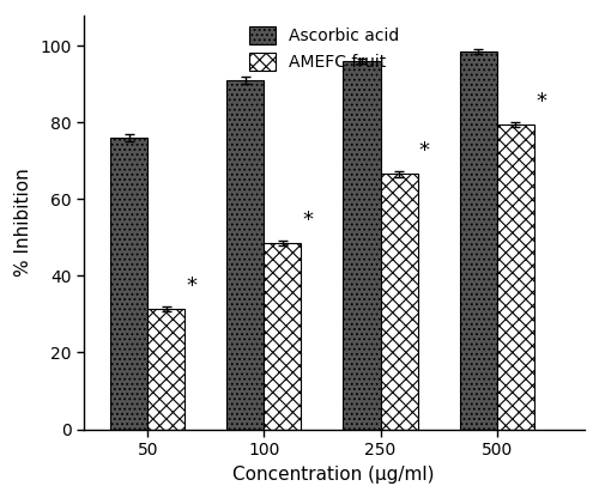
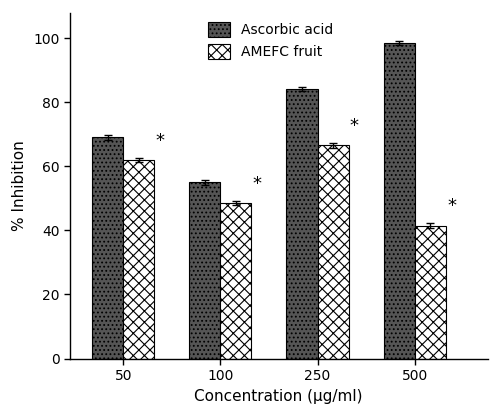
Ascorbic acid/50: 76.0 -> 69.0
AMEFC fruit/50: 31.5 -> 62.0
Ascorbic acid/100: 91.0 -> 55.0
Ascorbic acid/250: 96.0 -> 84.0
AMEFC fruit/500: 79.5 -> 41.5
